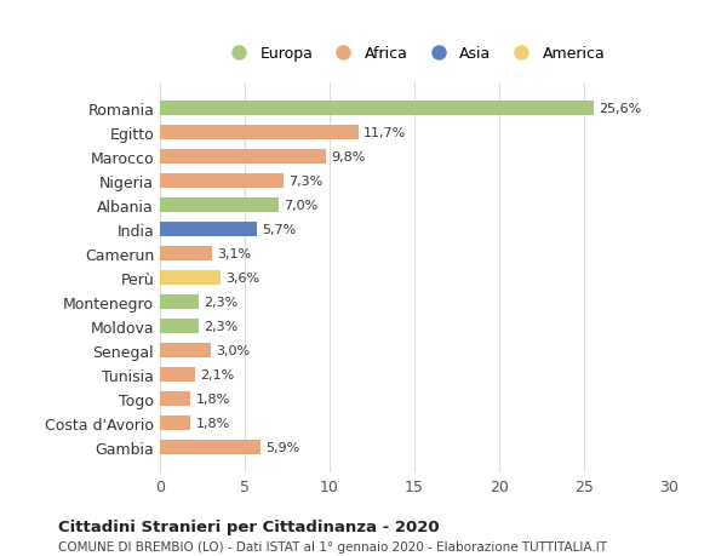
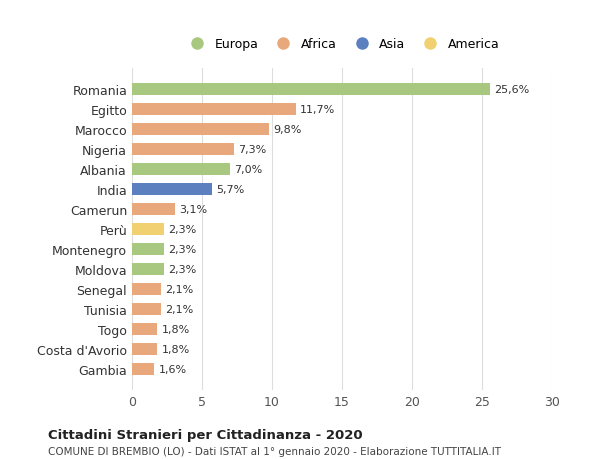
Perù: 3,6% -> 2,3%
Senegal: 3,0% -> 2,1%
Gambia: 5,9% -> 1,6%
